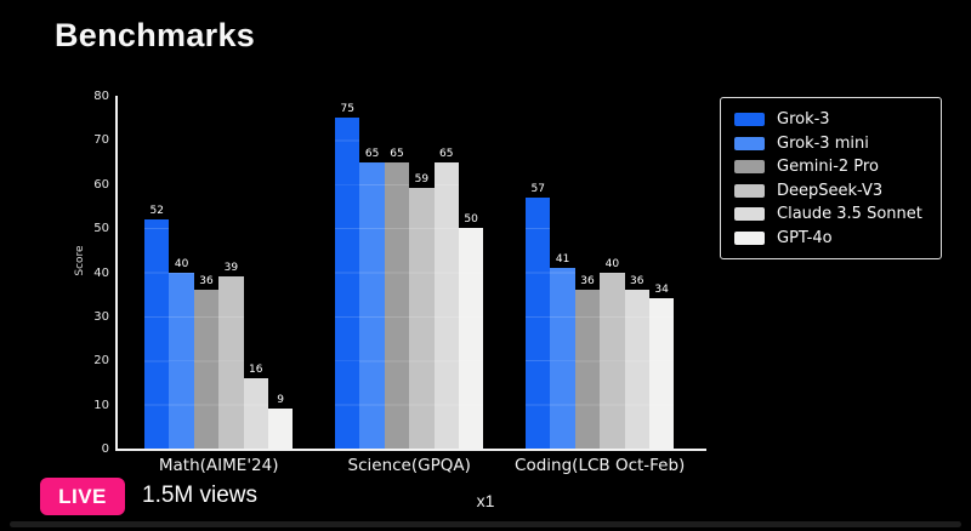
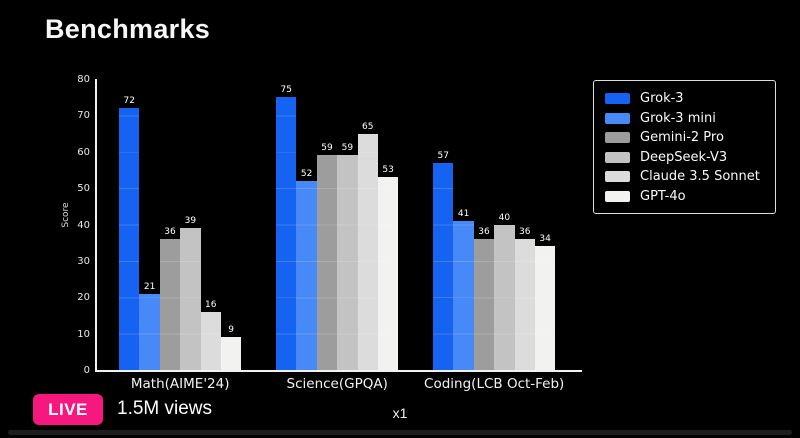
Grok-3/Math(AIME'24): 52 -> 72
Grok-3 mini/Math(AIME'24): 40 -> 21
Grok-3 mini/Science(GPQA): 65 -> 52
Gemini-2 Pro/Science(GPQA): 65 -> 59
GPT-4o/Science(GPQA): 50 -> 53
